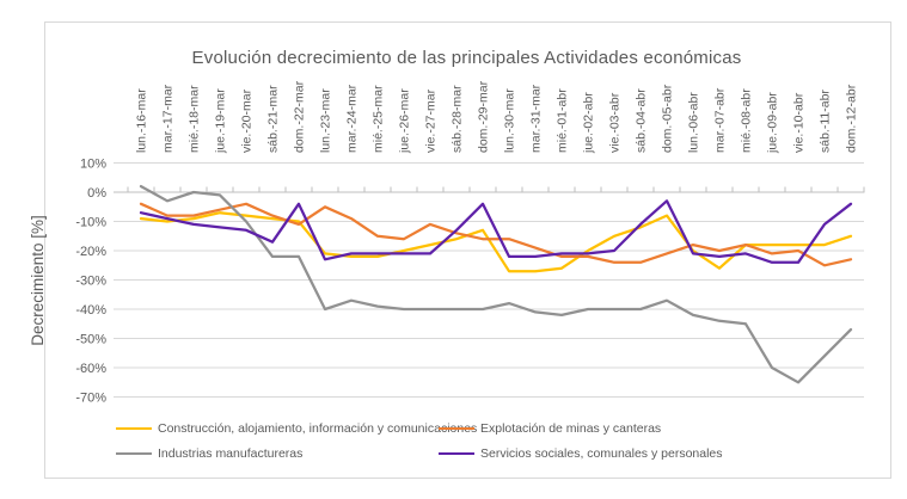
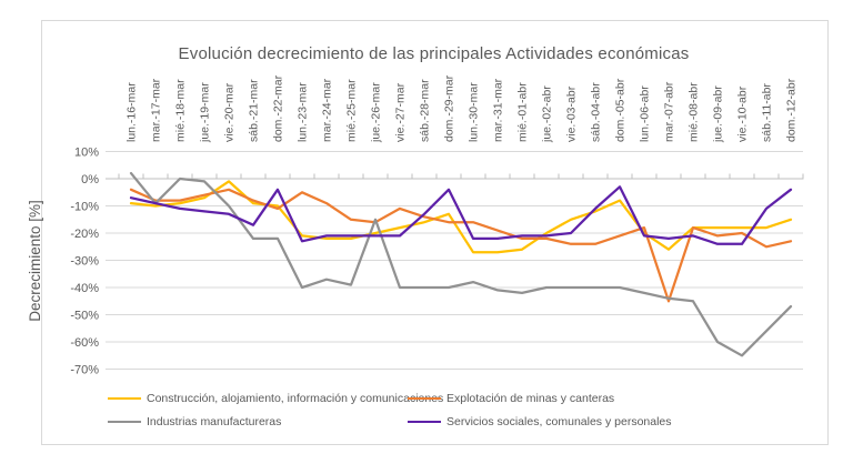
Industrias manufactureras/mar.-17-mar: -3% -> -9%
Construcción, alojamiento, información y comunicaciones/vie.-20-mar: -8% -> -1%
Industrias manufactureras/jue.-26-mar: -40% -> -15%
Industrias manufactureras/dom.-05-abr: -37% -> -40%
Explotación de minas y canteras/mar.-07-abr: -20% -> -45%
